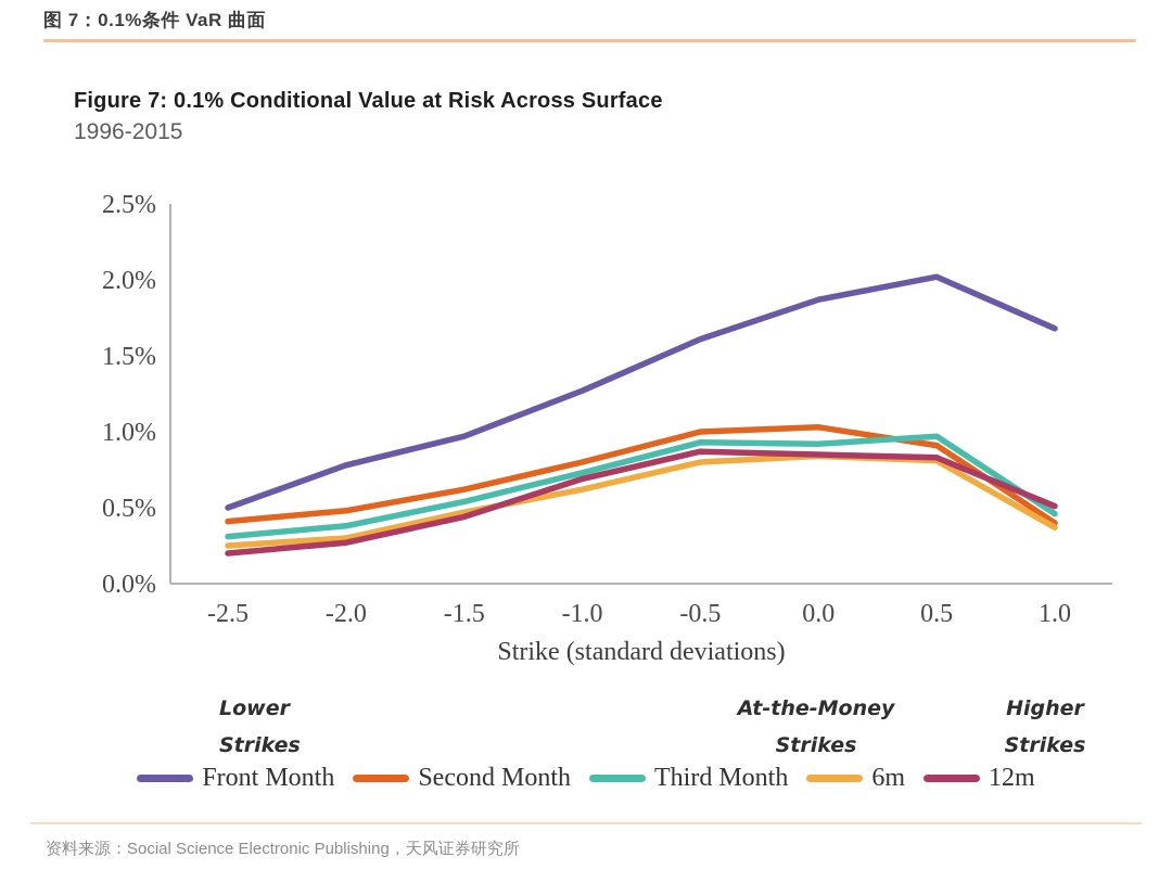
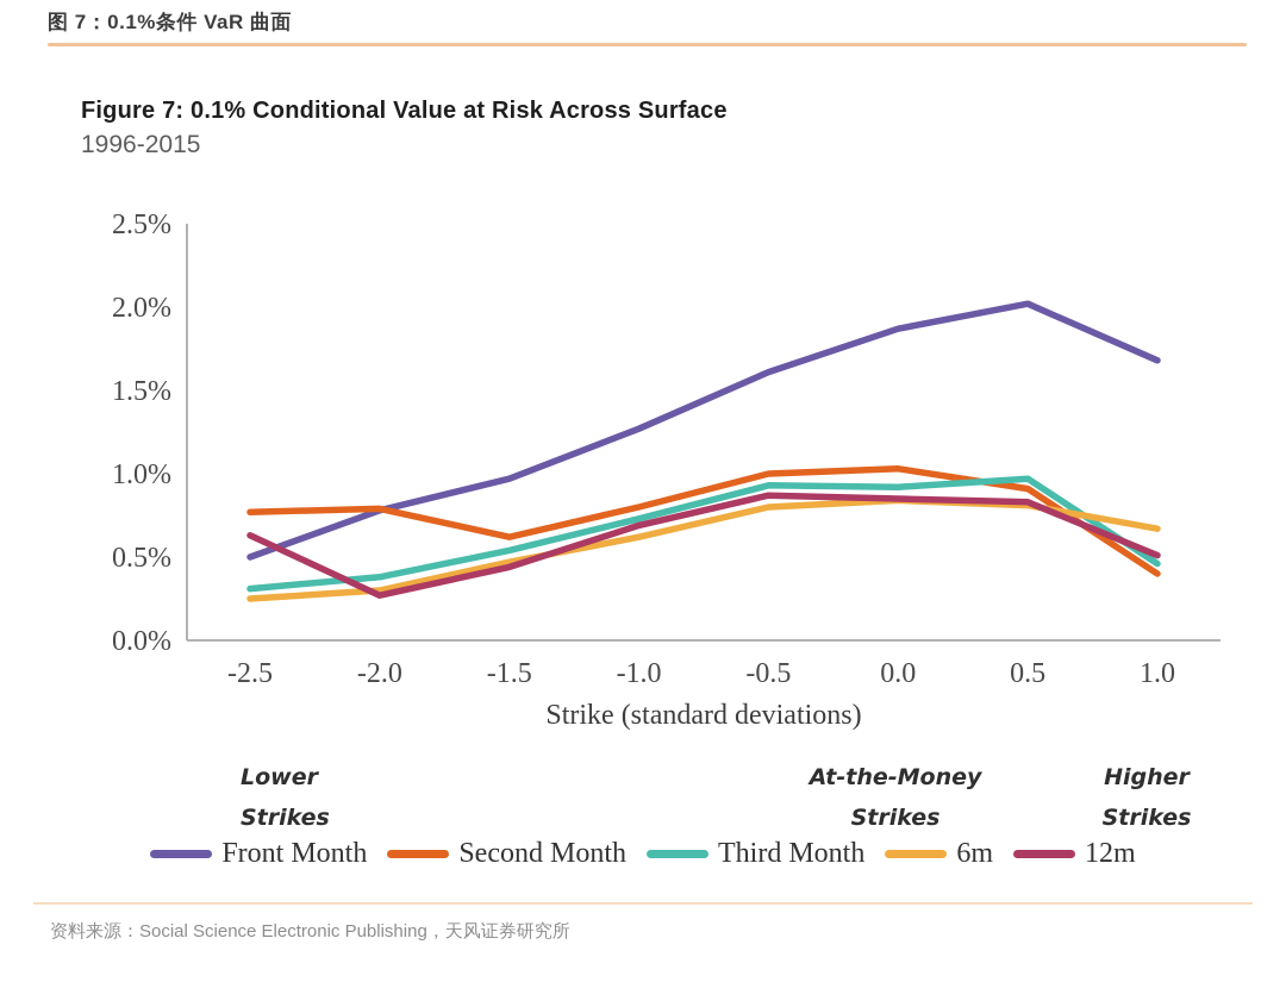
Second Month/-2.5: 0.41% -> 0.77%
12m/-2.5: 0.20% -> 0.63%
Second Month/-2.0: 0.48% -> 0.79%
6m/1.0: 0.37% -> 0.67%
